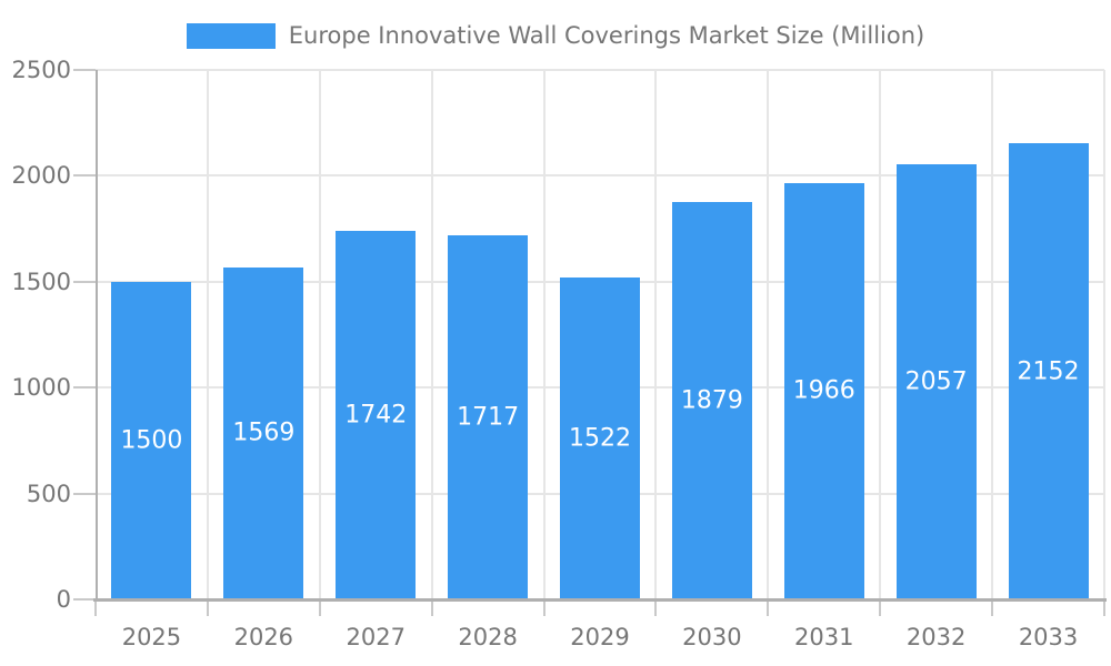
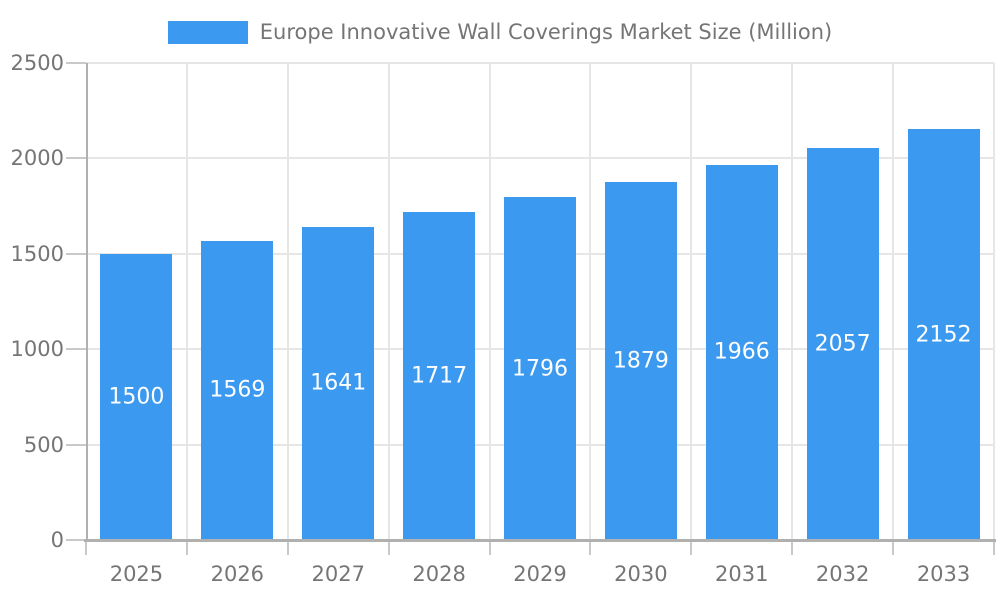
2027: 1742 -> 1641
2029: 1522 -> 1796
